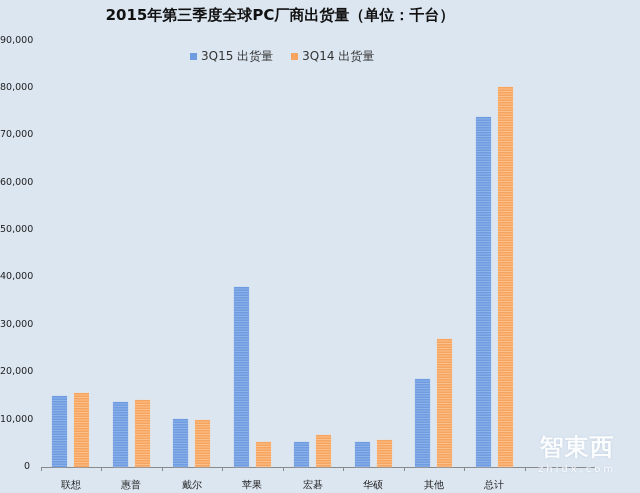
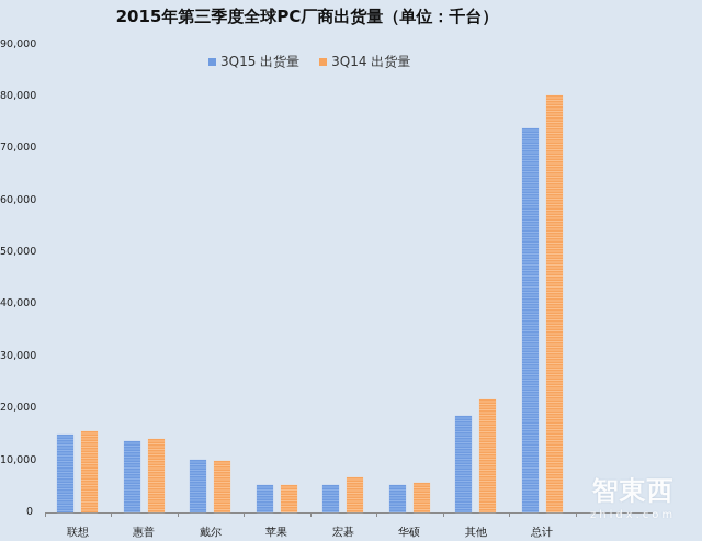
3Q15 出货量/苹果: 38000 -> 5000
3Q14 出货量/其他: 27000 -> 22000
